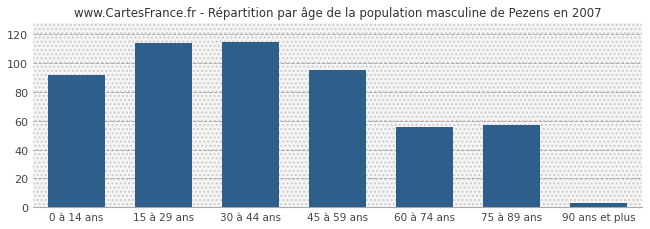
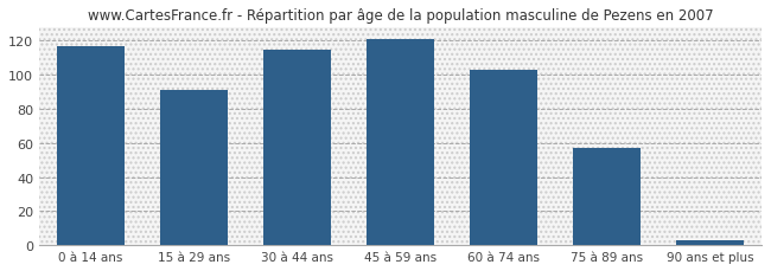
0 à 14 ans: 92 -> 117
15 à 29 ans: 114 -> 91
45 à 59 ans: 95 -> 121
60 à 74 ans: 56 -> 103
